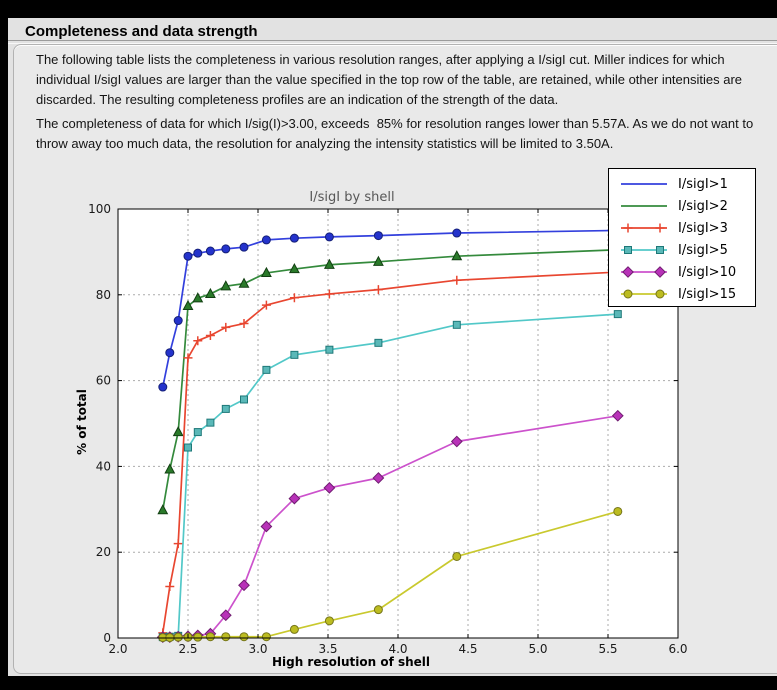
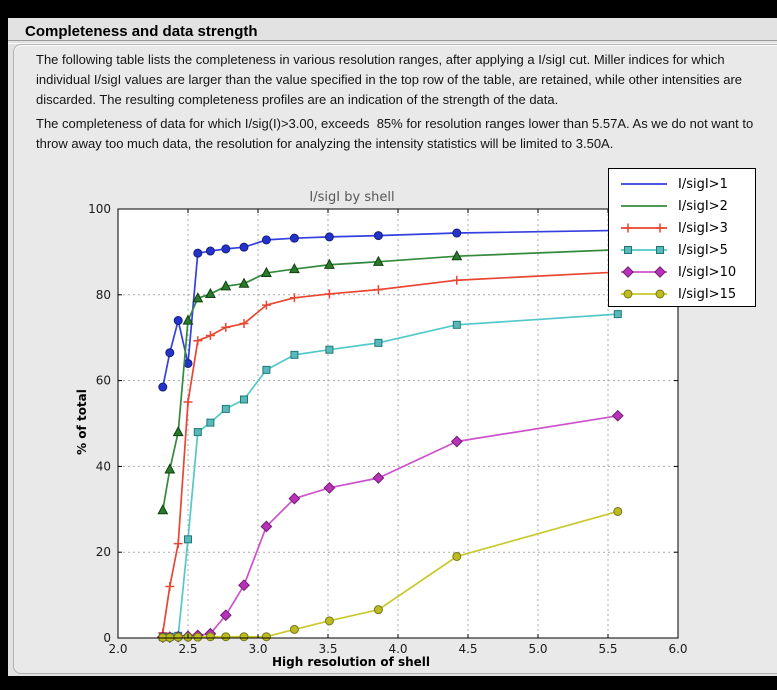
I/sigI>1/2.5: 89 -> 64
I/sigI>2/2.5: 77 -> 74
I/sigI>3/2.5: 65 -> 55
I/sigI>5/2.5: 44 -> 23
